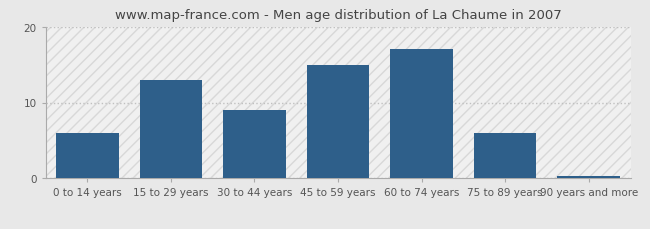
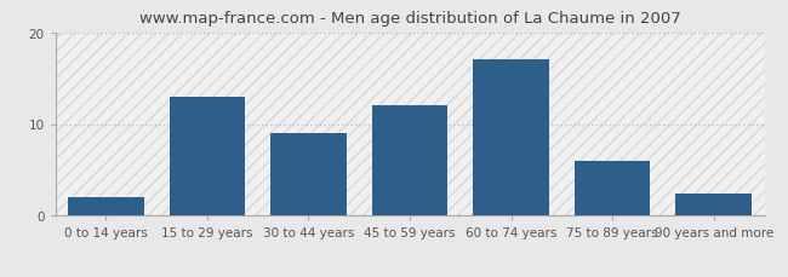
0 to 14 years: 6.0 -> 2.0
45 to 59 years: 15.0 -> 12.0
90 years and more: 0.3 -> 2.4
